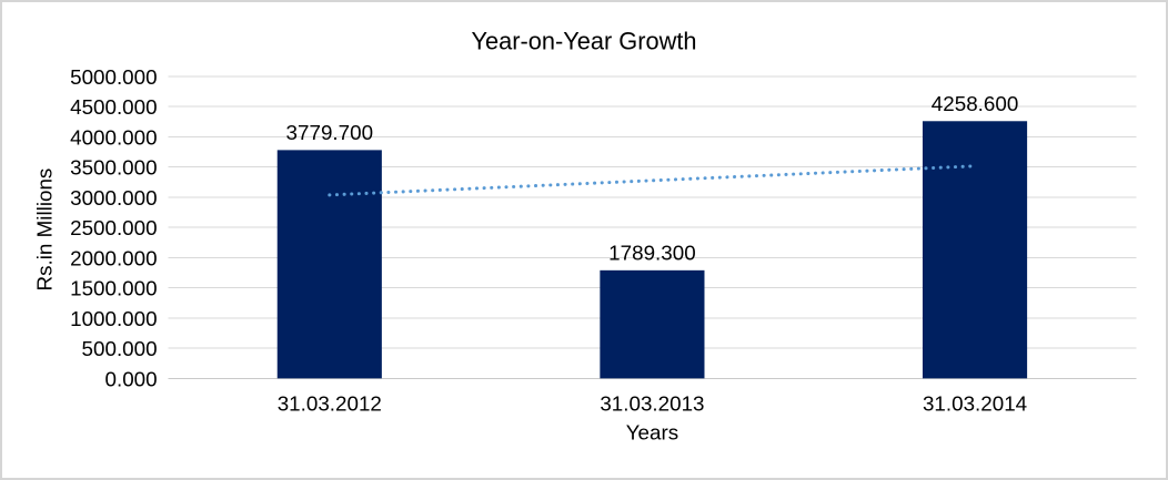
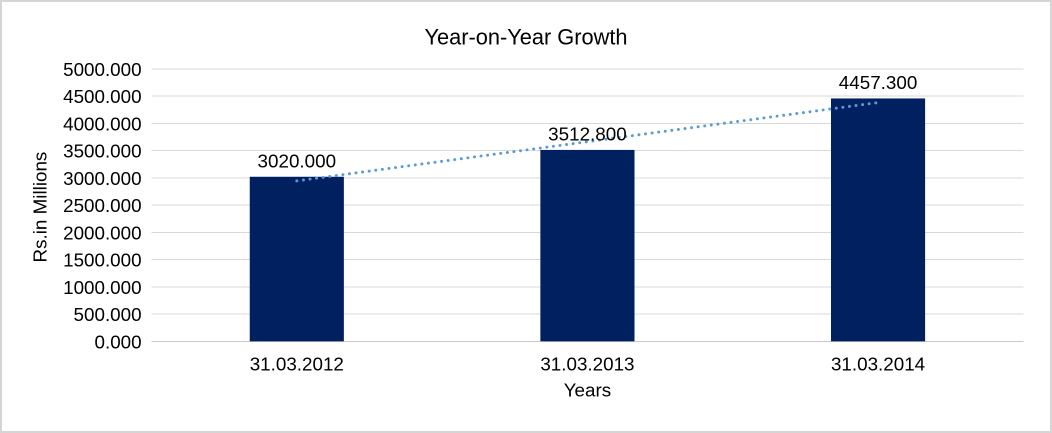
31.03.2012: 3779.700 -> 3020.000
31.03.2013: 1789.300 -> 3512.800
31.03.2014: 4258.600 -> 4457.300
